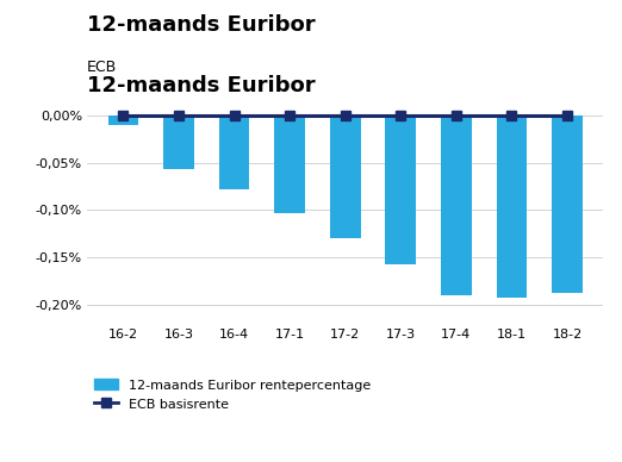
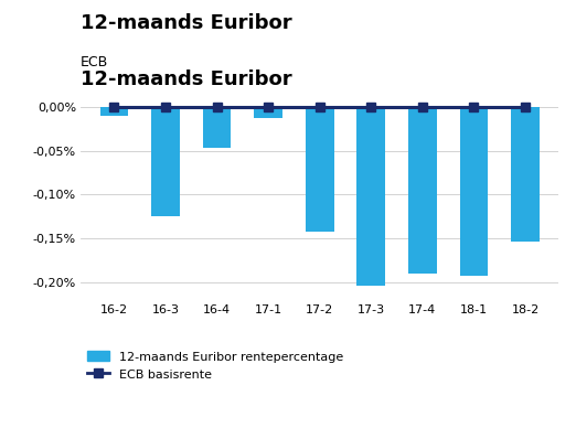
12-maands Euribor rentepercentage/16-3: -0,056% -> -0,124%
12-maands Euribor rentepercentage/16-4: -0,078% -> -0,046%
12-maands Euribor rentepercentage/17-1: -0,103% -> -0,012%
12-maands Euribor rentepercentage/17-2: -0,130% -> -0,142%
12-maands Euribor rentepercentage/17-3: -0,157% -> -0,204%
12-maands Euribor rentepercentage/18-2: -0,188% -> -0,154%
